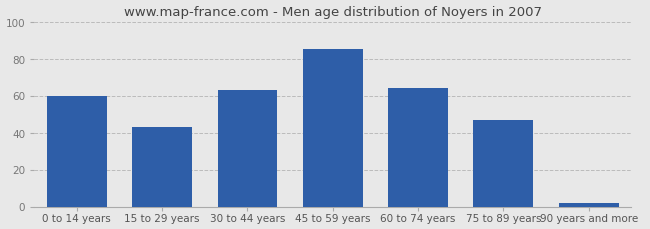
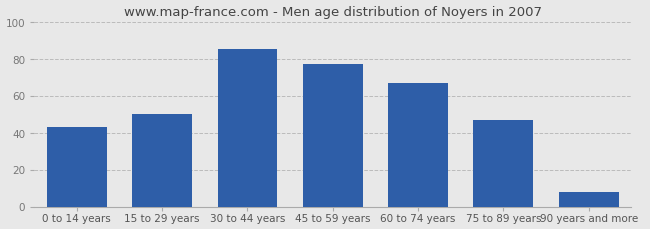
0 to 14 years: 60 -> 43
15 to 29 years: 43 -> 50
30 to 44 years: 63 -> 85
45 to 59 years: 85 -> 77
60 to 74 years: 64 -> 67
90 years and more: 2 -> 8
